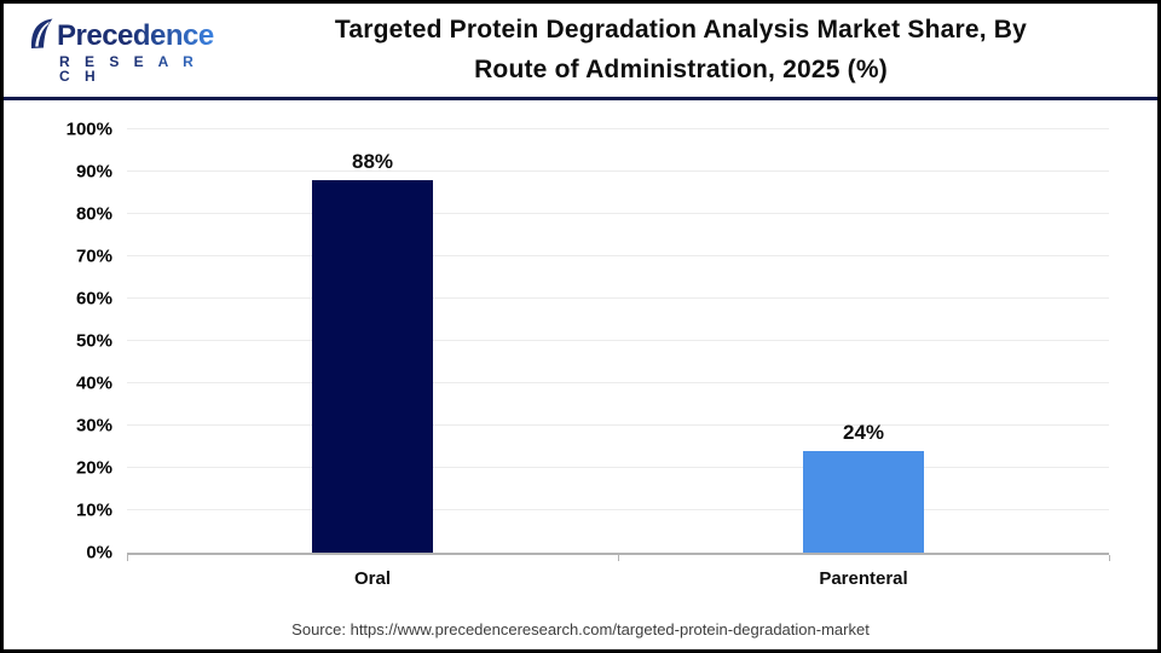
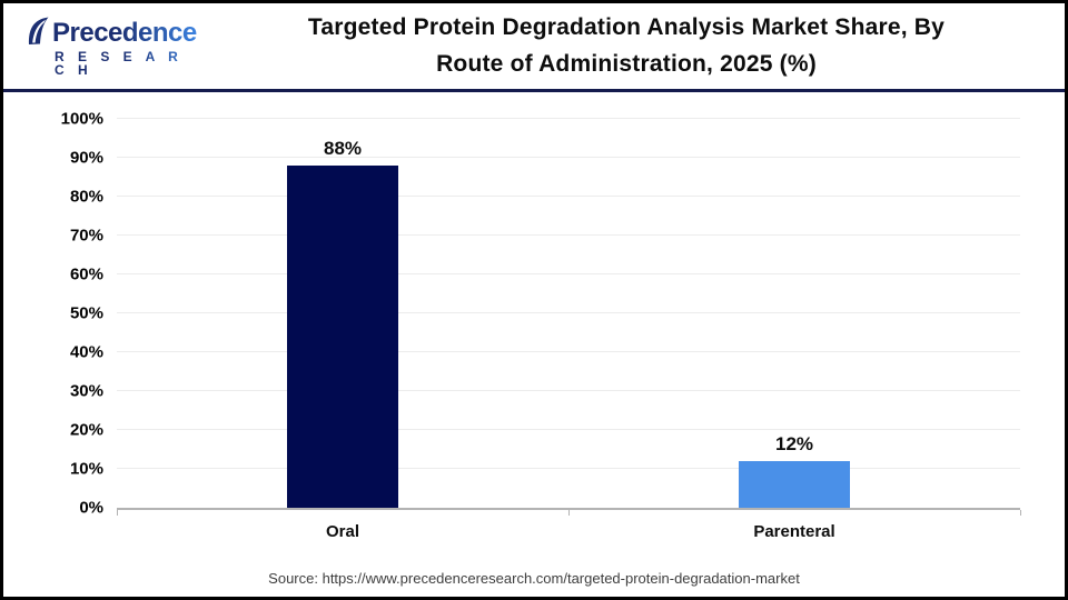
Parenteral: 24% -> 12%
